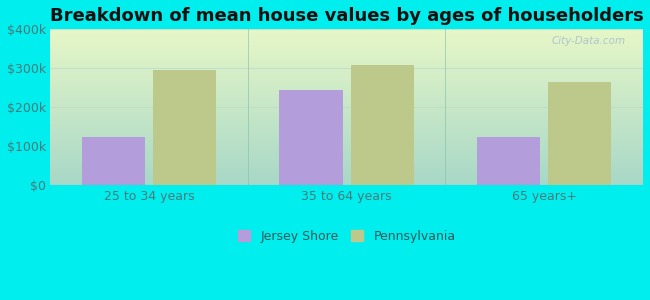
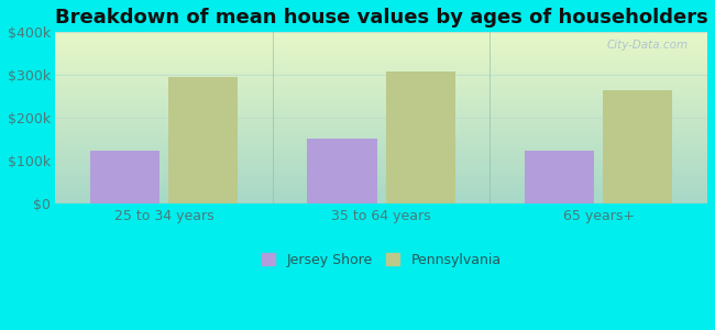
Jersey Shore/35 to 64 years: $245k -> $152k
